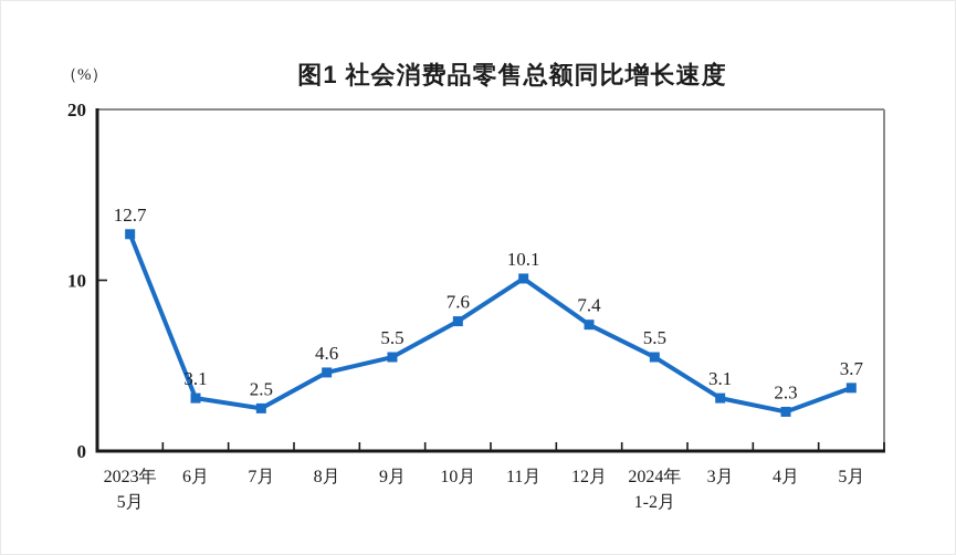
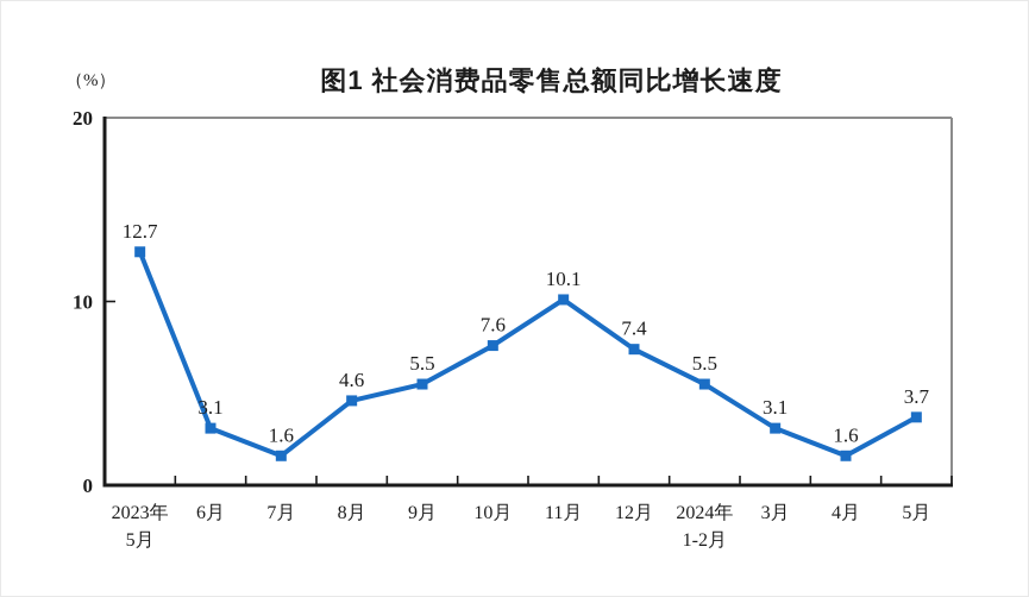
7月: 2.5 -> 1.6
4月: 2.3 -> 1.6
